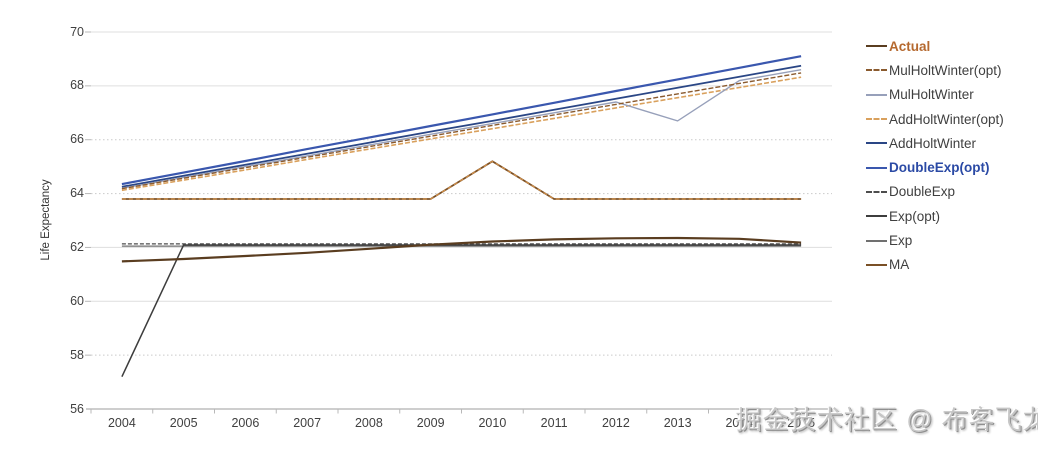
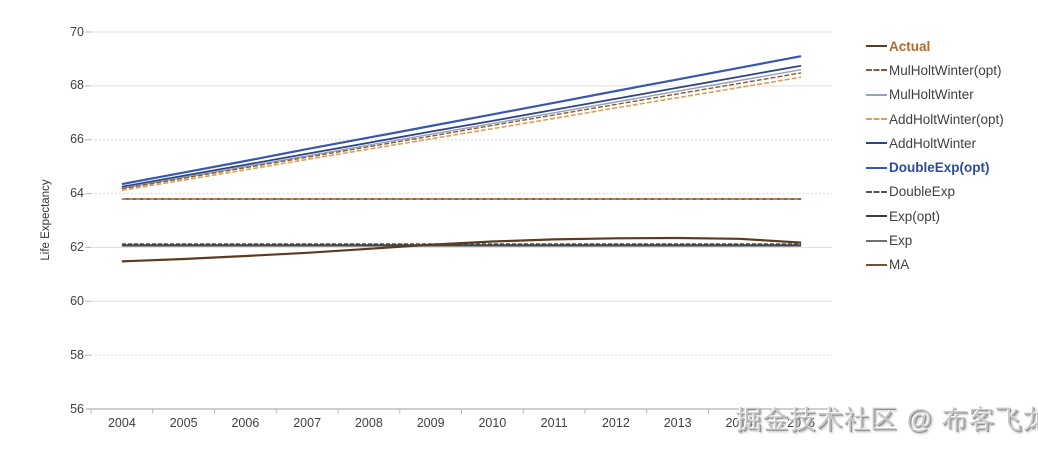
Exp(opt)/2004: 57.2 -> 62.1
MA/2010: 65.2 -> 63.8
MulHoltWinter/2013: 66.7 -> 67.8
